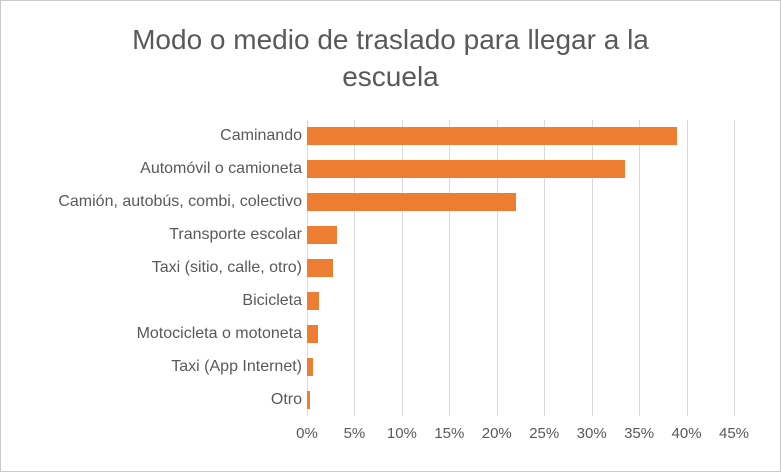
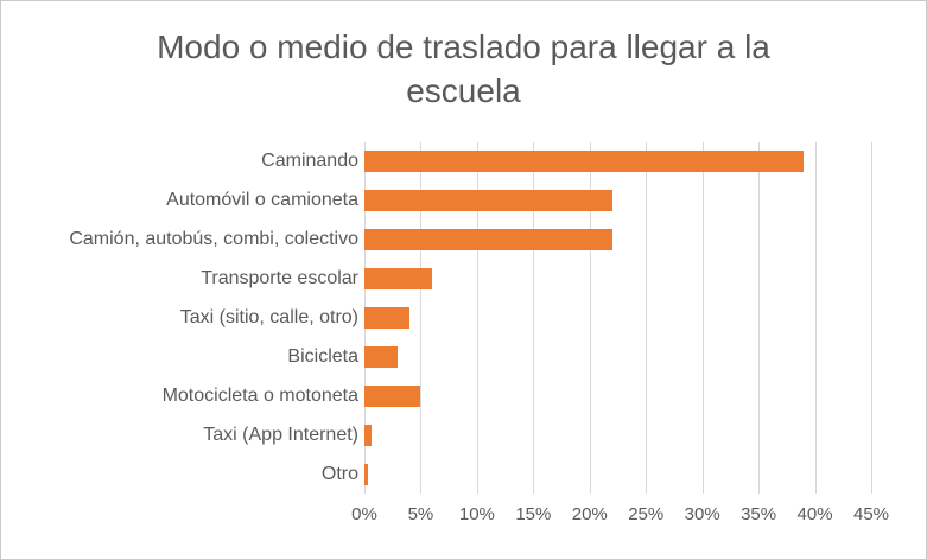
Automóvil o camioneta: 34% -> 22%
Transporte escolar: 3% -> 6%
Taxi (sitio, calle, otro): 3% -> 4%
Bicicleta: 1% -> 3%
Motocicleta o motoneta: 1% -> 5%
